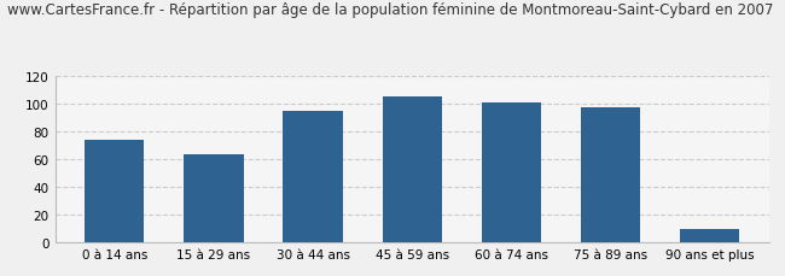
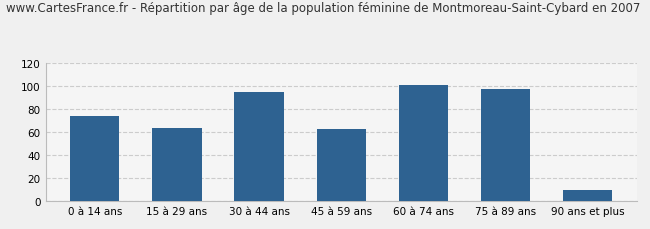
45 à 59 ans: 106 -> 63
